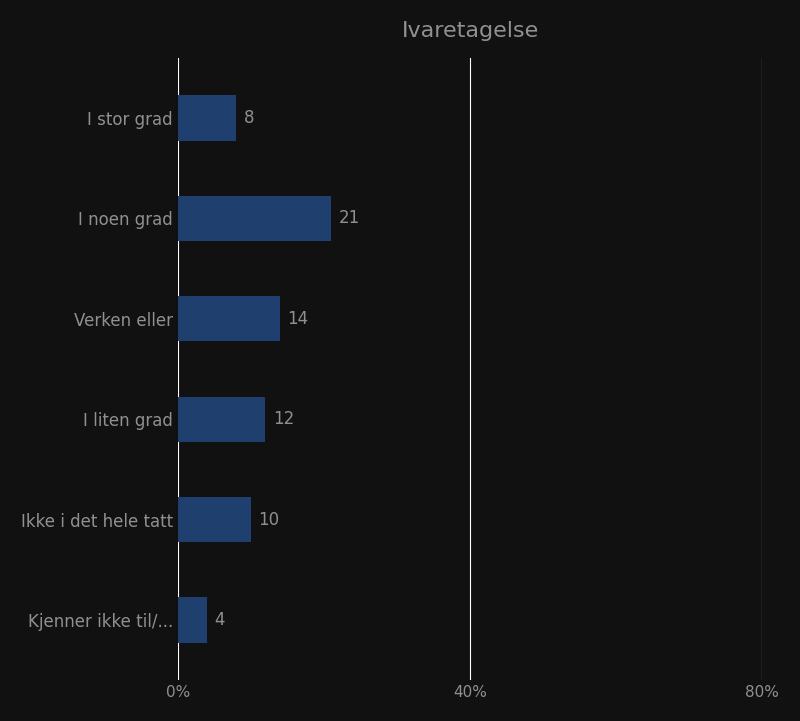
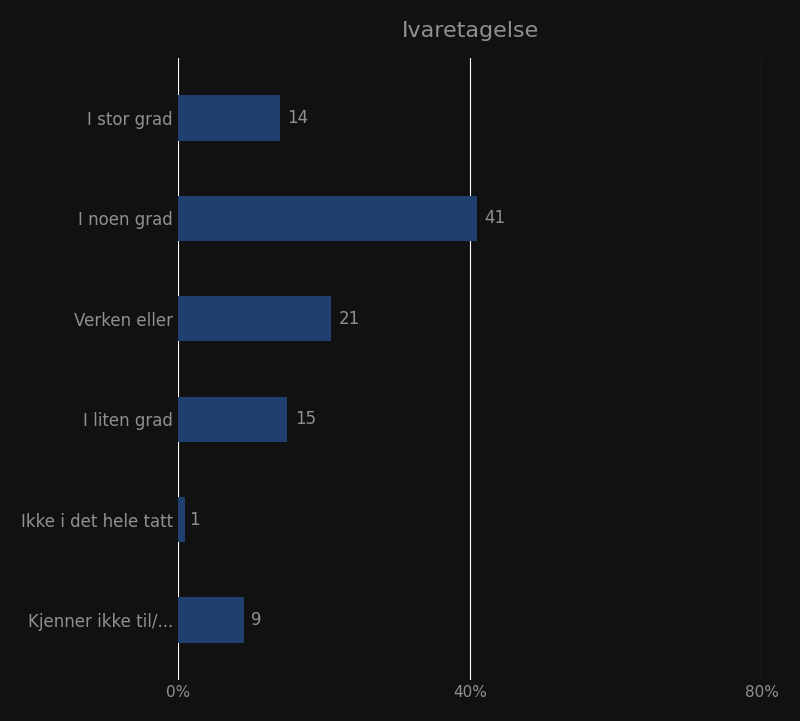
I stor grad: 8 -> 14
I noen grad: 21 -> 41
Verken eller: 14 -> 21
I liten grad: 12 -> 15
Ikke i det hele tatt: 10 -> 1
Kjenner ikke til/...: 4 -> 9
